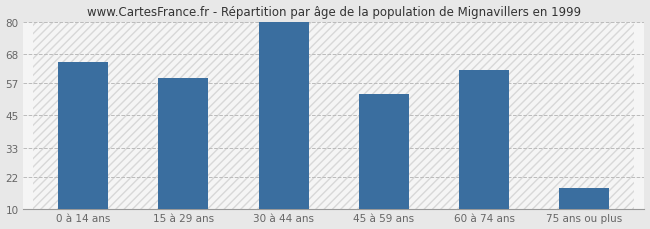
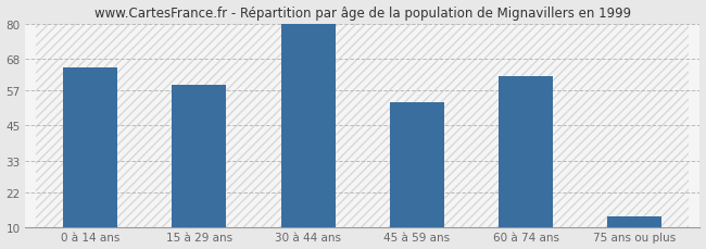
75 ans ou plus: 18 -> 14
